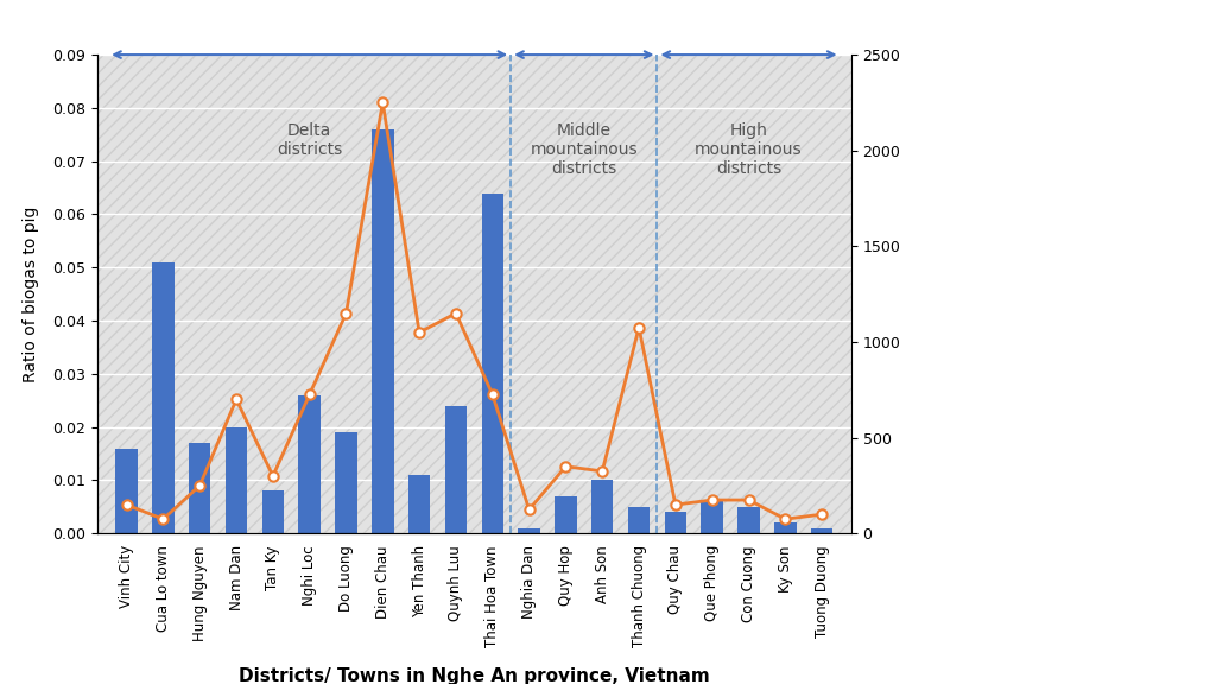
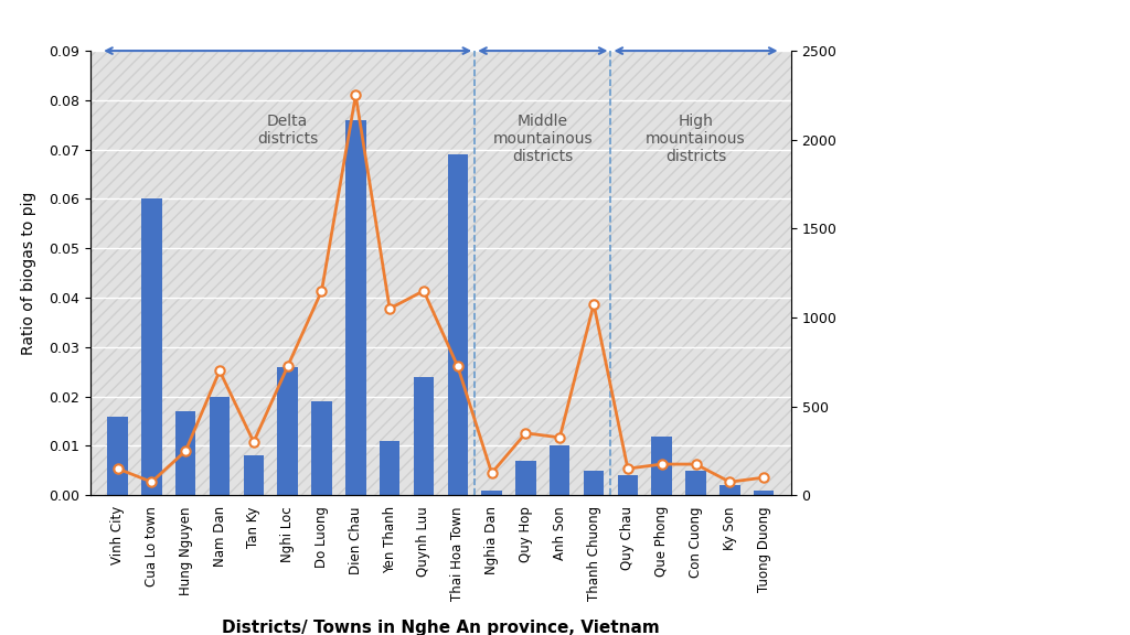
Ratio of biogas to pig/Cua Lo town: 0.051 -> 0.060
Ratio of biogas to pig/Thai Hoa Town: 0.064 -> 0.069
Ratio of biogas to pig/Que Phong: 0.006 -> 0.012
